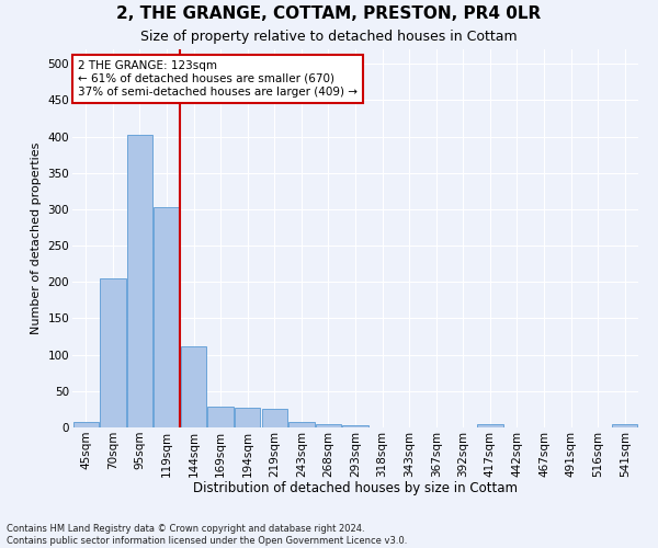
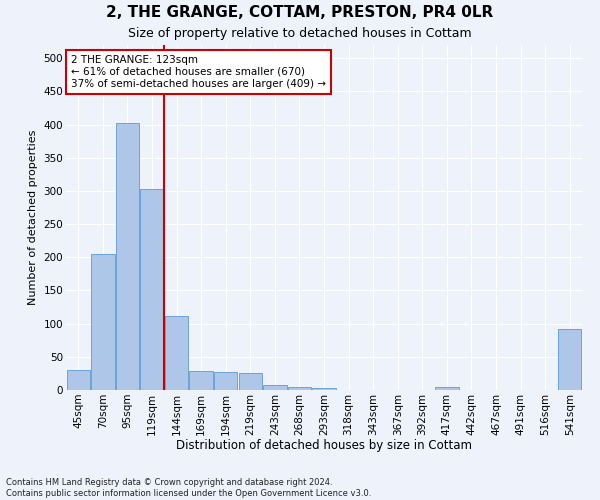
45sqm: 8 -> 30
541sqm: 4 -> 92
